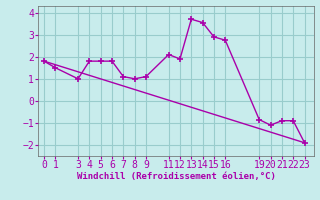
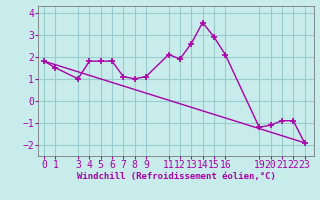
13: 3.70 -> 2.60
16: 2.75 -> 2.10
19: -0.85 -> -1.20
